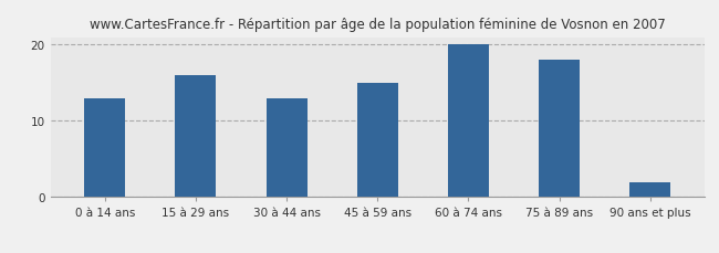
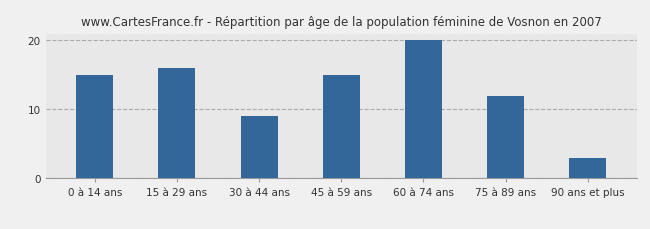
0 à 14 ans: 13 -> 15
30 à 44 ans: 13 -> 9
75 à 89 ans: 18 -> 12
90 ans et plus: 2 -> 3
